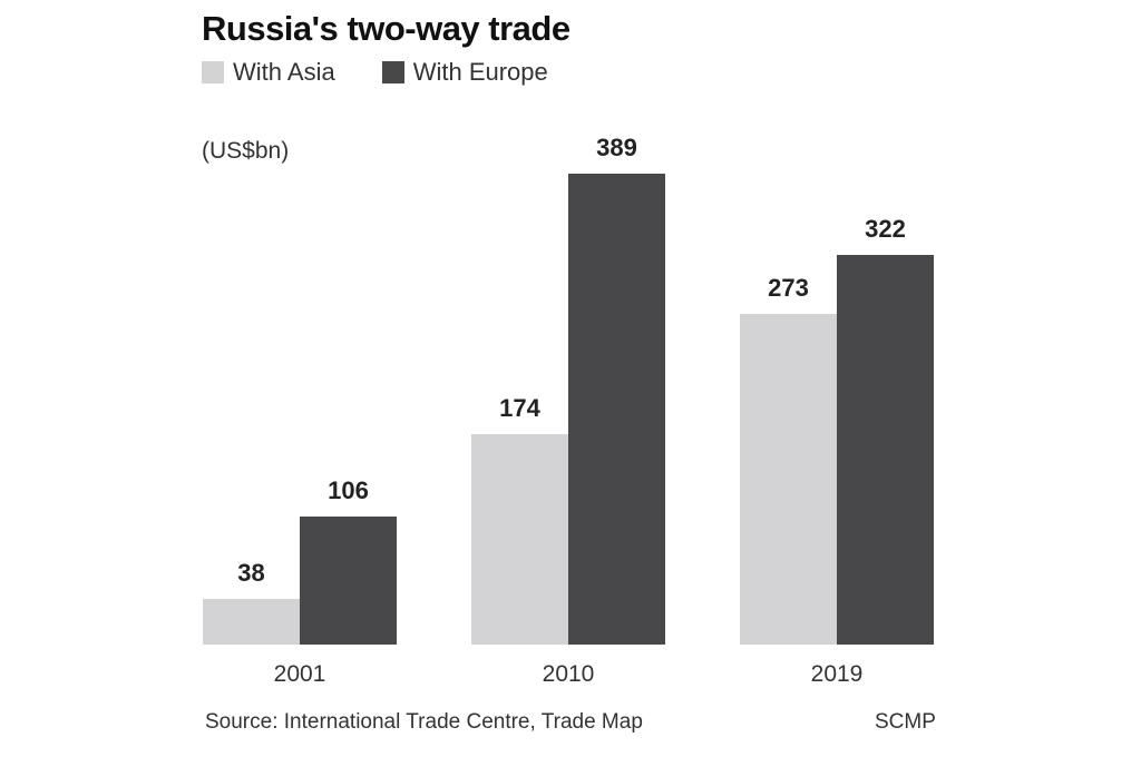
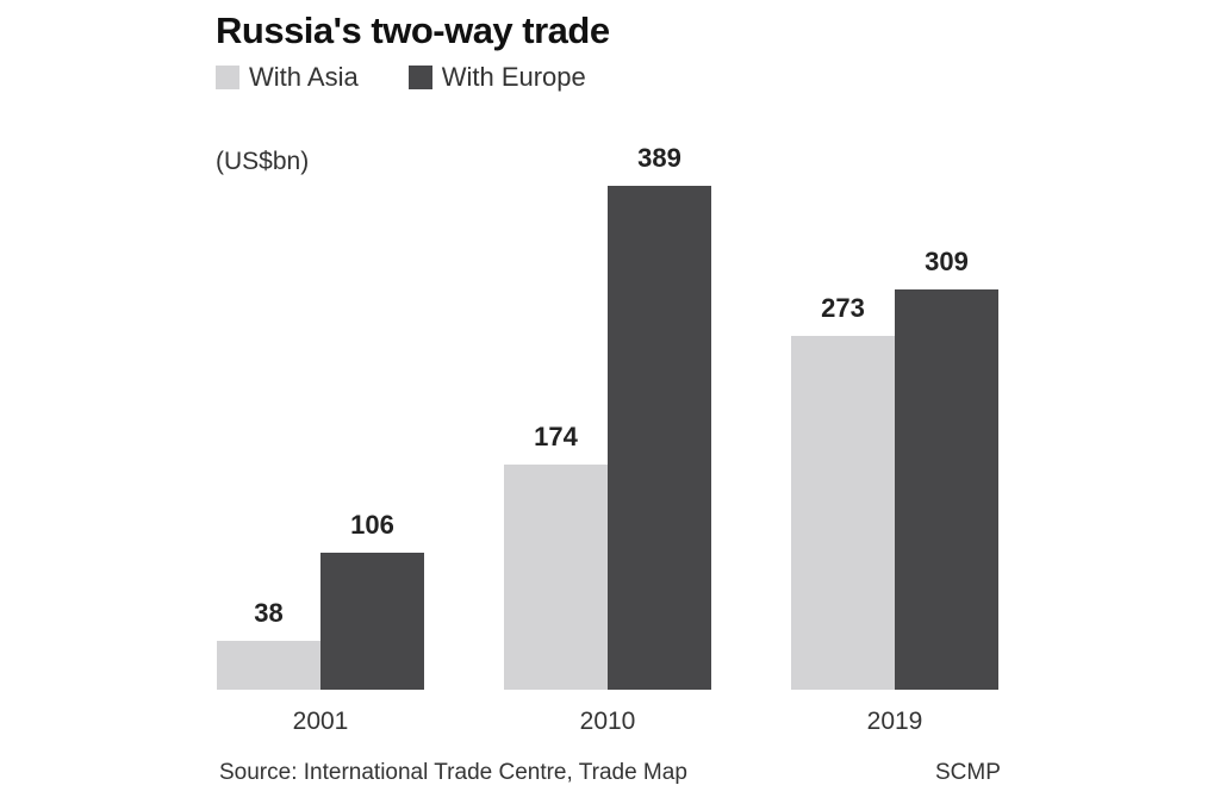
With Europe/2019: 322 -> 309
